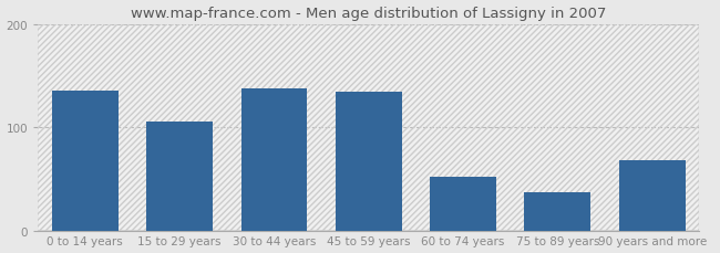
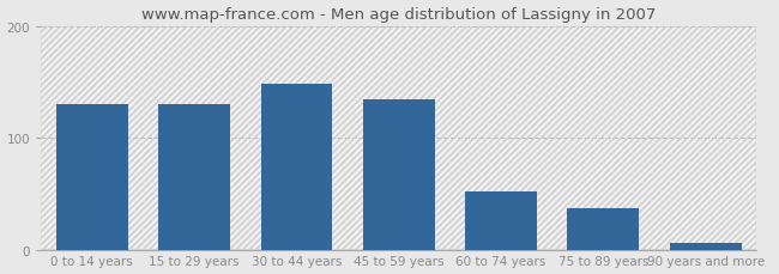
0 to 14 years: 136 -> 130
15 to 29 years: 106 -> 130
30 to 44 years: 138 -> 148
90 years and more: 68 -> 7
